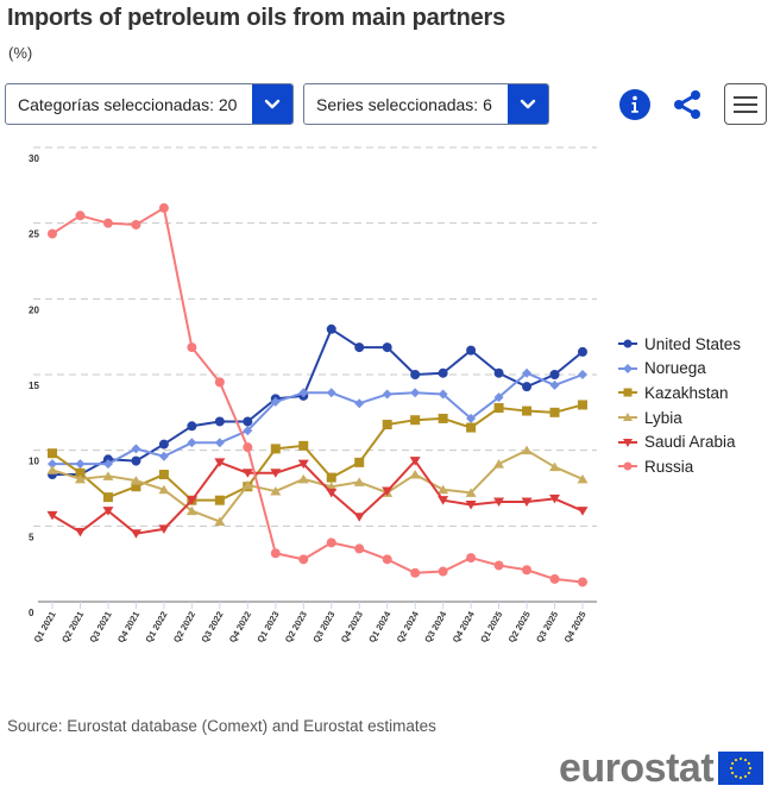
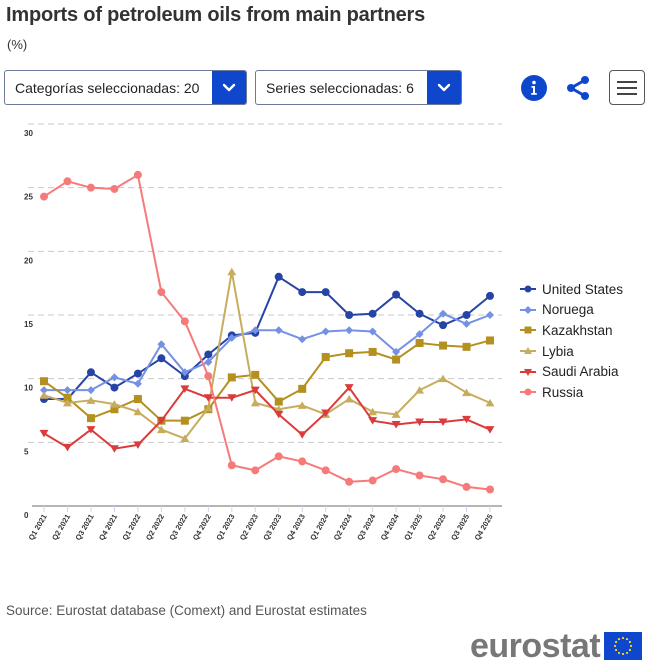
United States/Q3 2021: 9.4 -> 10.5
Noruega/Q2 2022: 10.5 -> 12.7
United States/Q3 2022: 11.9 -> 10.2
Lybia/Q1 2023: 7.3 -> 18.4
